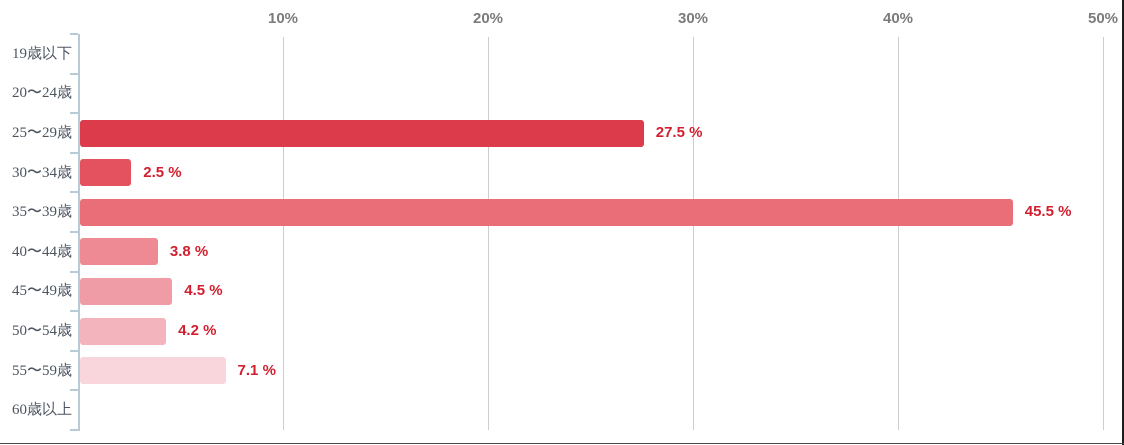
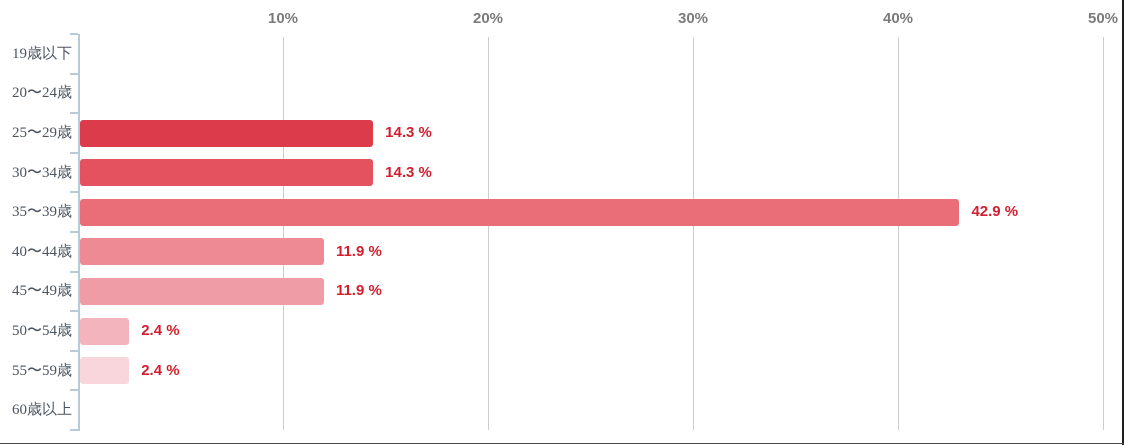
25〜29歳: 27.5 -> 14.3
30〜34歳: 2.5 -> 14.3
35〜39歳: 45.5 -> 42.9
40〜44歳: 3.8 -> 11.9
45〜49歳: 4.5 -> 11.9
50〜54歳: 4.2 -> 2.4
55〜59歳: 7.1 -> 2.4
